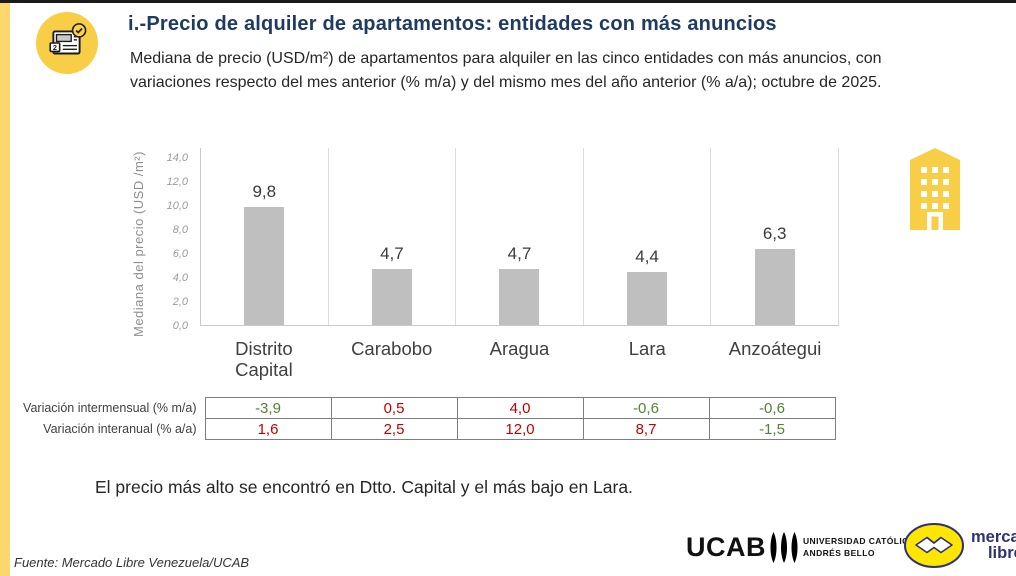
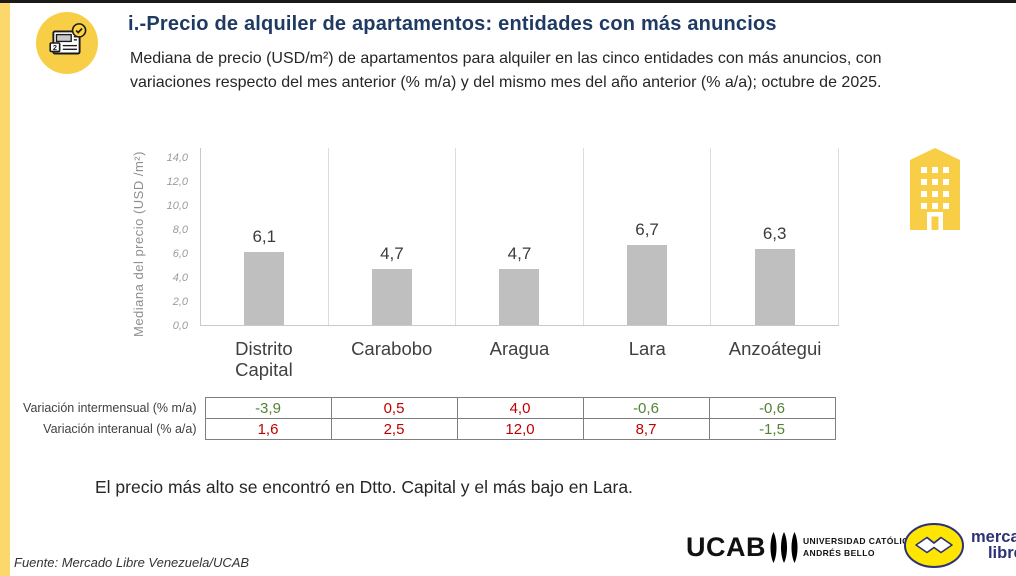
Distrito Capital: 9,8 -> 6,1
Lara: 4,4 -> 6,7
